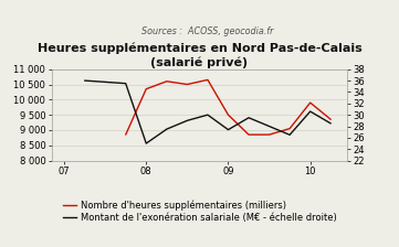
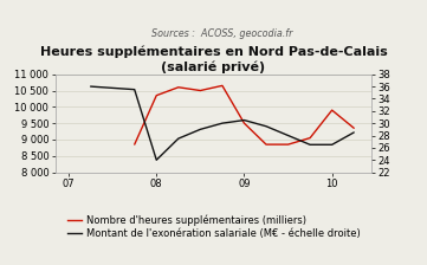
Montant de l'exonération salariale (M€ - échelle droite)/08: 25.0 -> 24.0
Montant de l'exonération salariale (M€ - échelle droite)/09: 27.4 -> 30.5
Montant de l'exonération salariale (M€ - échelle droite)/10: 30.6 -> 26.5
